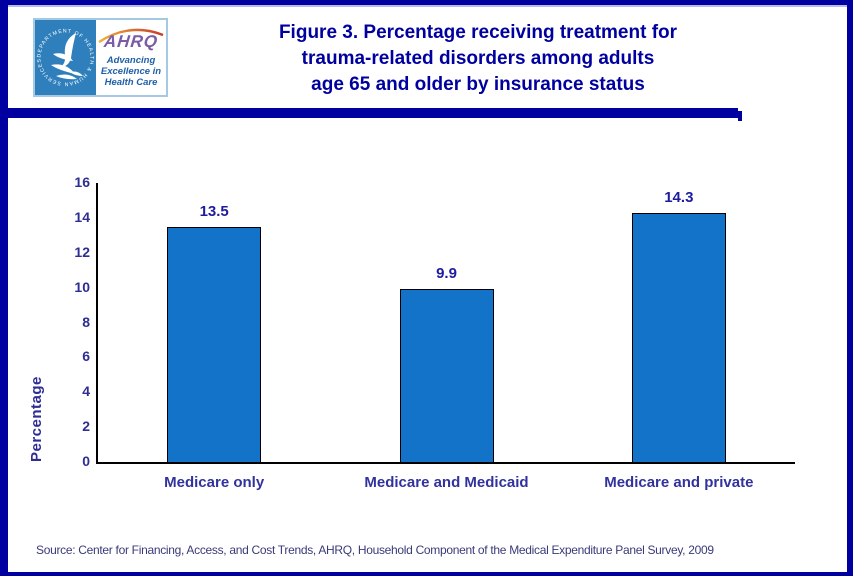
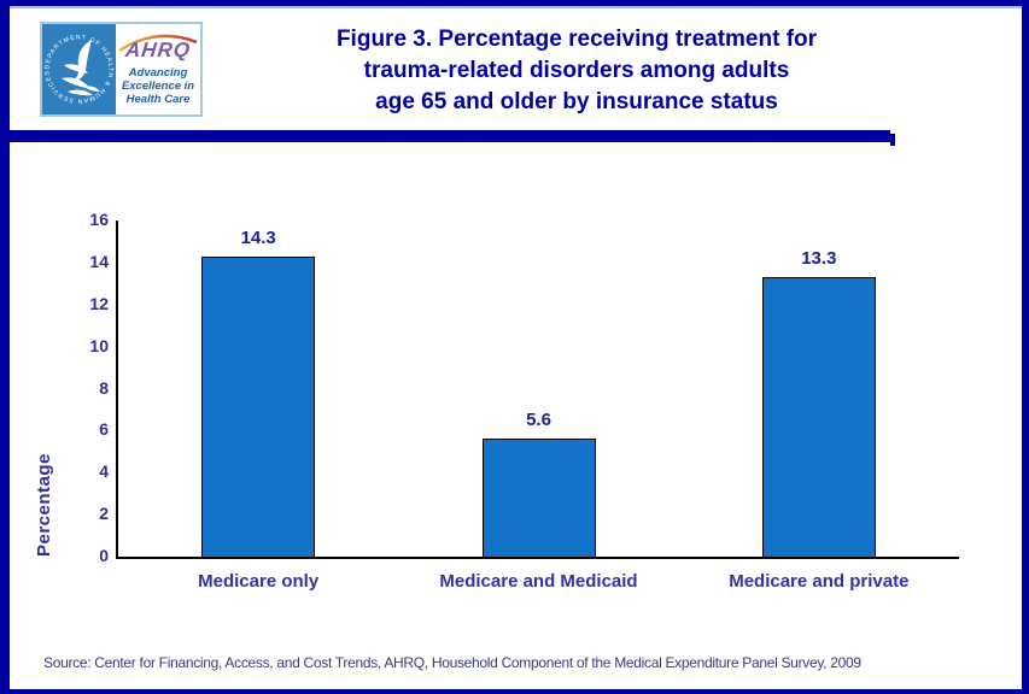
Medicare only: 13.5 -> 14.3
Medicare and Medicaid: 9.9 -> 5.6
Medicare and private: 14.3 -> 13.3
